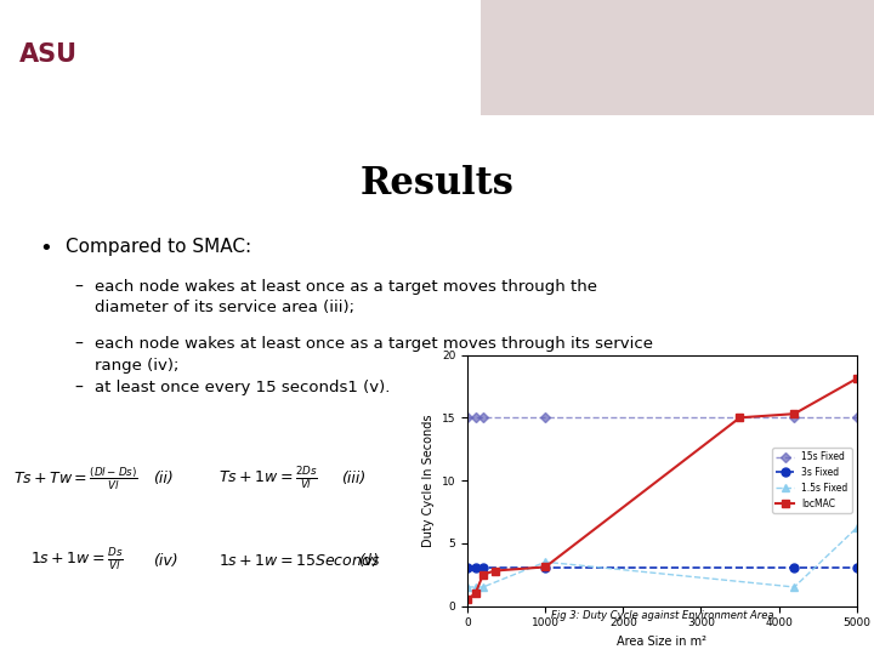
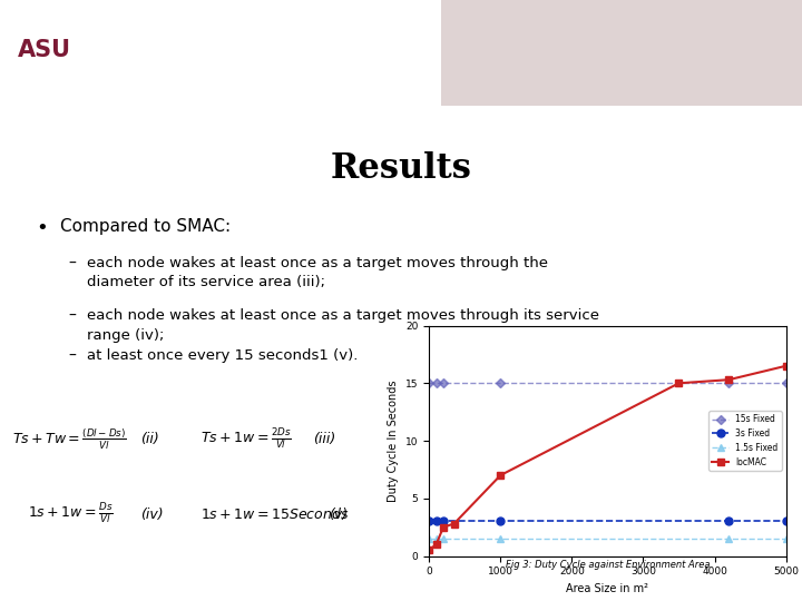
1.5s Fixed/1000: 3.5 -> 1.5
locMAC/1000: 3.1 -> 7.0
1.5s Fixed/5000: 6.2 -> 1.5
locMAC/5000: 18.1 -> 16.5
